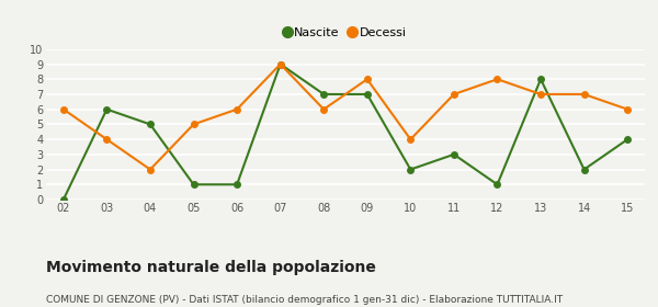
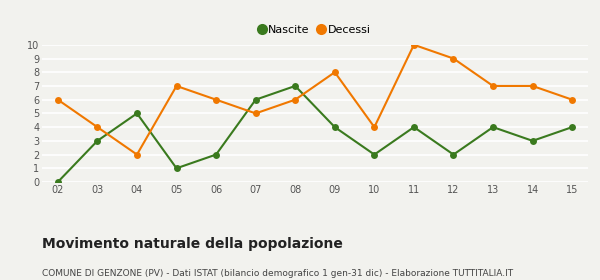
Nascite/03: 6 -> 3
Decessi/05: 5 -> 7
Nascite/06: 1 -> 2
Nascite/07: 9 -> 6
Decessi/07: 9 -> 5
Nascite/09: 7 -> 4
Nascite/11: 3 -> 4
Decessi/11: 7 -> 10
Nascite/12: 1 -> 2
Decessi/12: 8 -> 9
Nascite/13: 8 -> 4
Nascite/14: 2 -> 3
